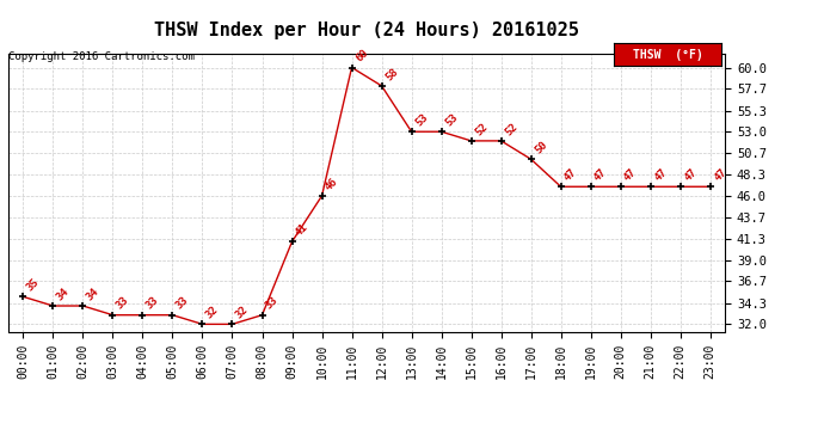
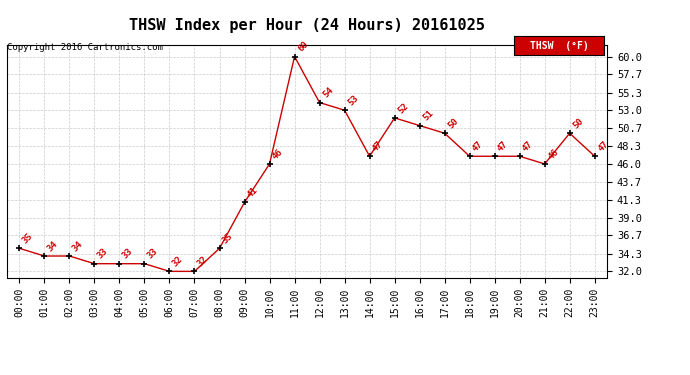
08:00: 33 -> 35
12:00: 58 -> 54
14:00: 53 -> 47
16:00: 52 -> 51
21:00: 47 -> 46
22:00: 47 -> 50
